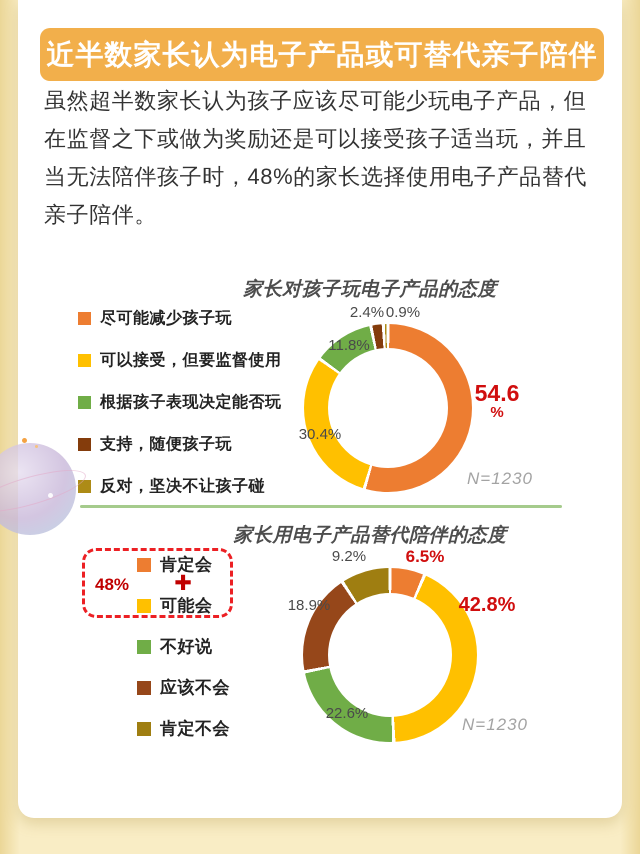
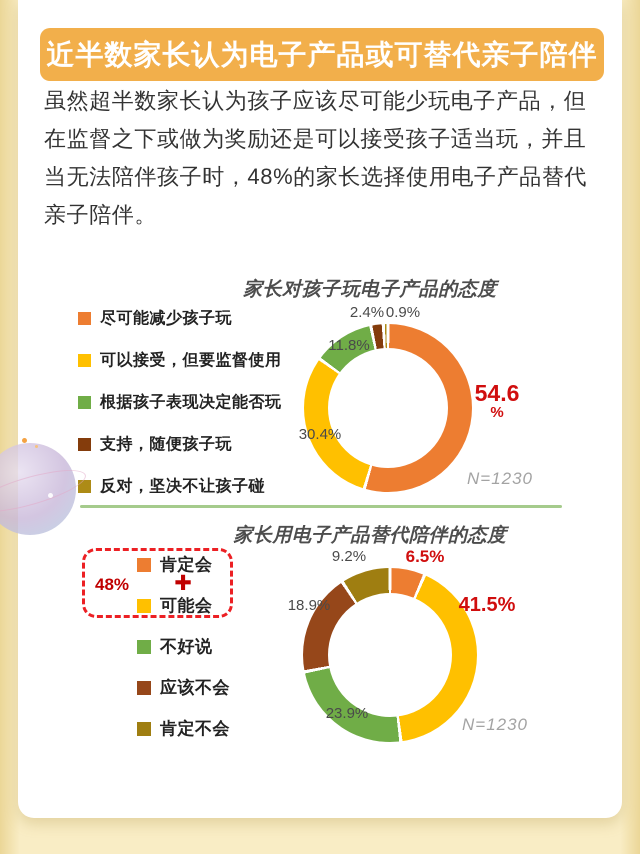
家长用电子产品替代陪伴的态度/可能会: 42.8% -> 41.5%
家长用电子产品替代陪伴的态度/不好说: 22.6% -> 23.9%
